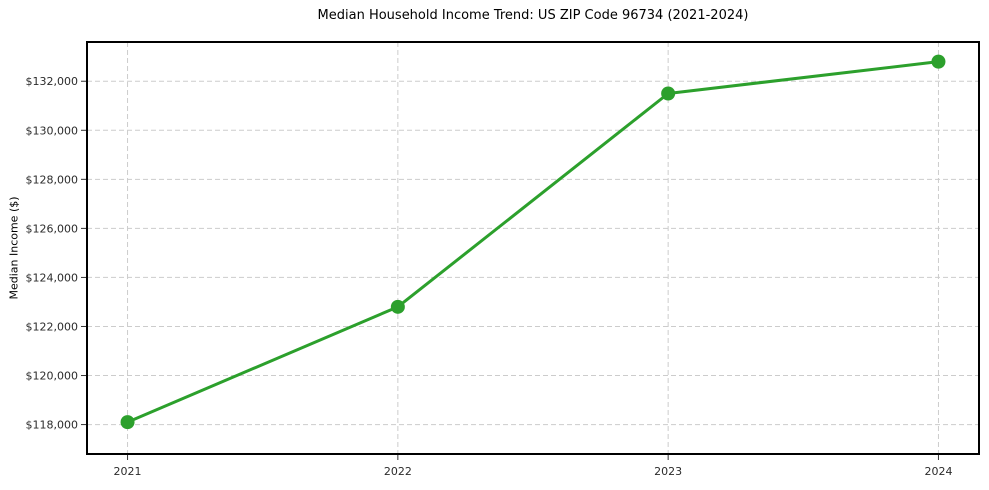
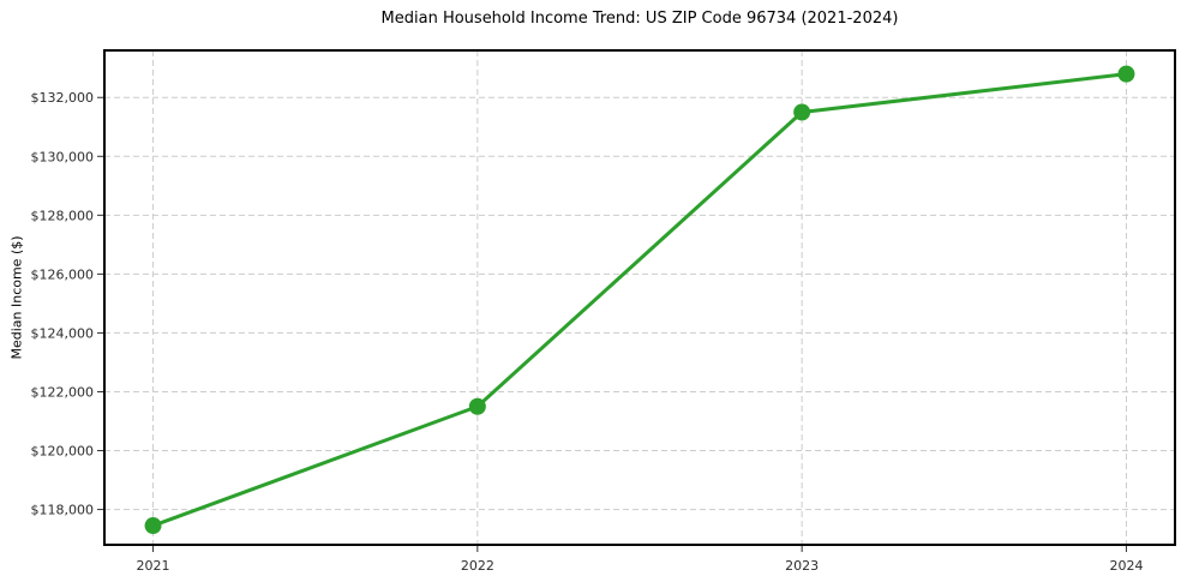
2021: $118100 -> $117400
2022: $122800 -> $121500
